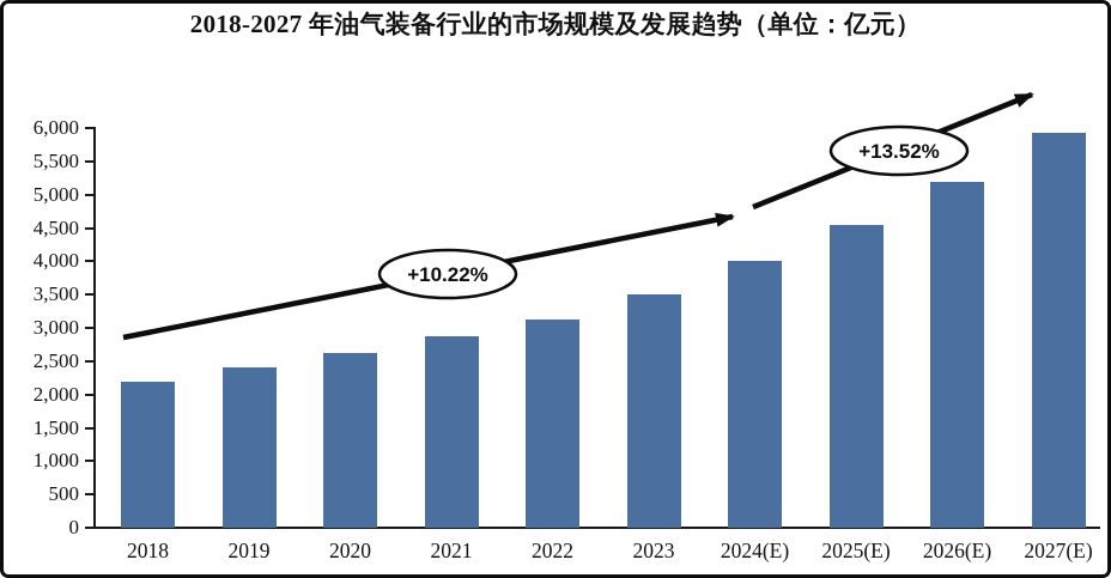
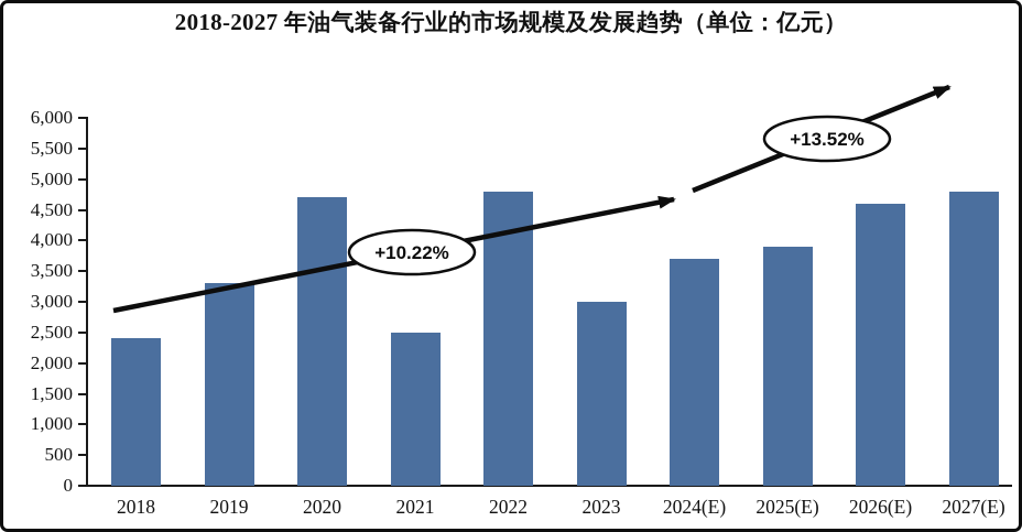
2018: 2200 -> 2400
2019: 2400 -> 3300
2020: 2600 -> 4700
2021: 2900 -> 2500
2022: 3100 -> 4800
2023: 3500 -> 3000
2024(E): 4000 -> 3700
2025(E): 4500 -> 3900
2026(E): 5200 -> 4600
2027(E): 5900 -> 4800
